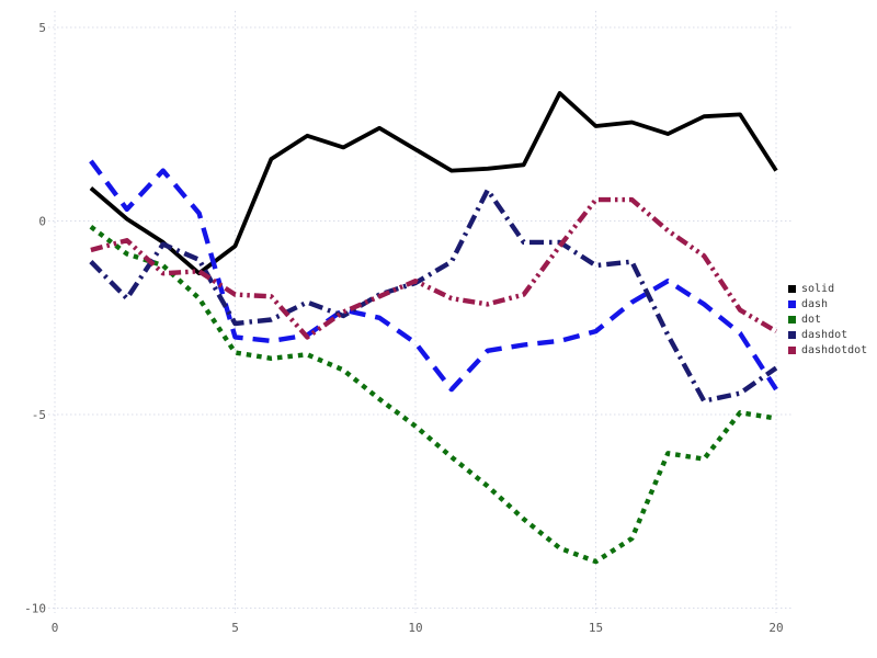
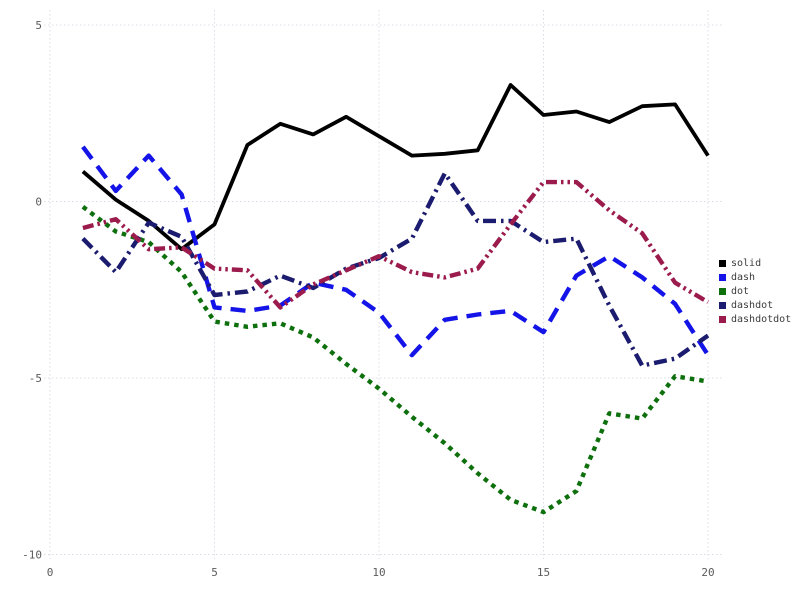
dash/15: -2.9 -> -3.7
